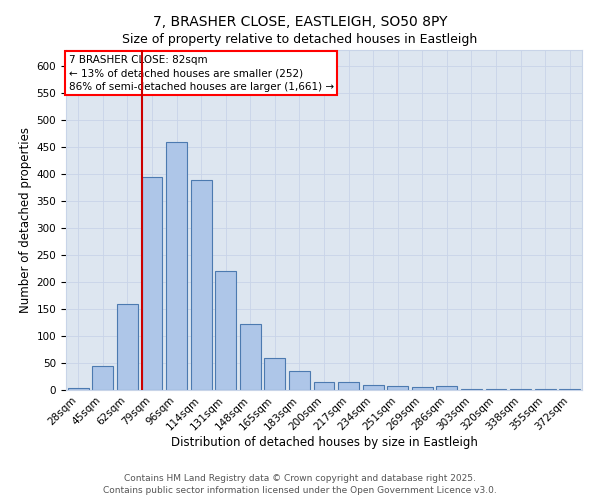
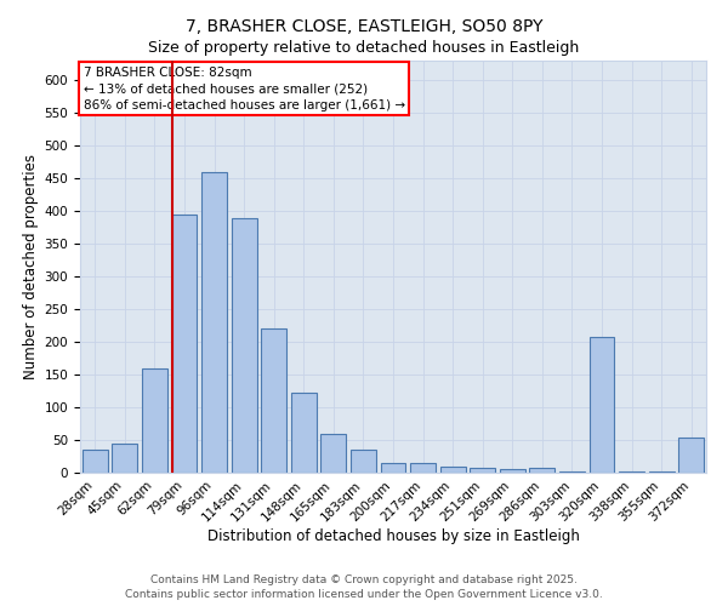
28sqm: 4 -> 36
320sqm: 1 -> 208
372sqm: 1 -> 54
